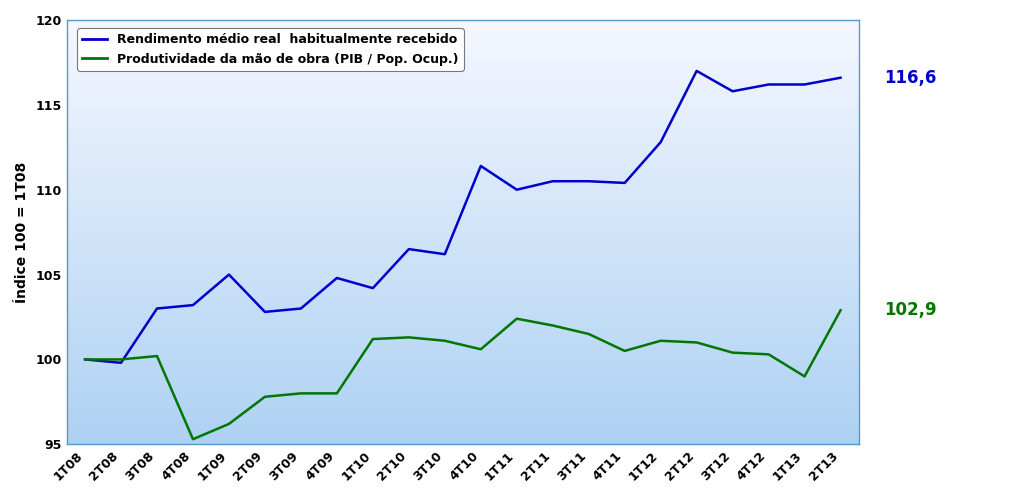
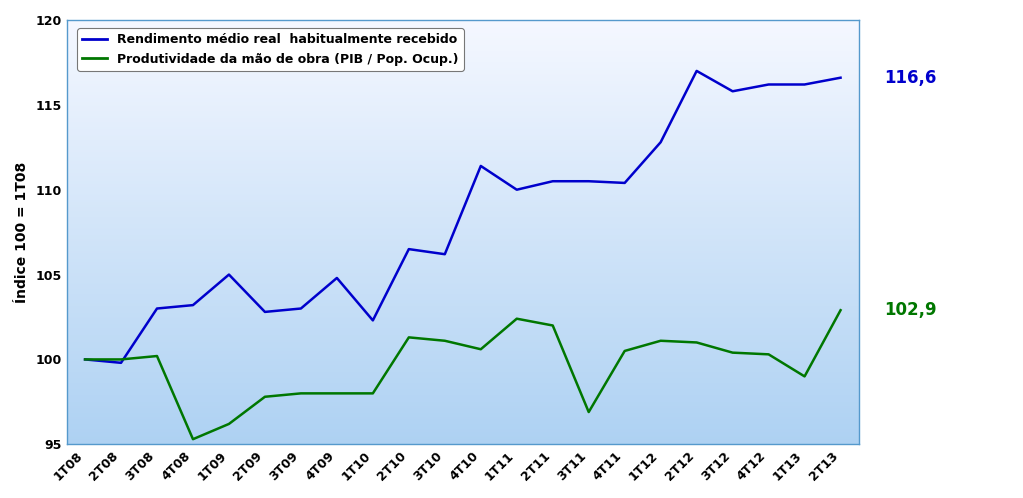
Rendimento médio real habitualmente recebido/1T10: 104.2 -> 102.3
Produtividade da mão de obra (PIB / Pop. Ocup.)/1T10: 101.2 -> 98.0
Produtividade da mão de obra (PIB / Pop. Ocup.)/3T11: 101.5 -> 96.9
